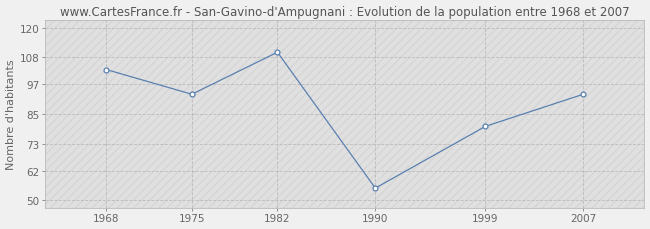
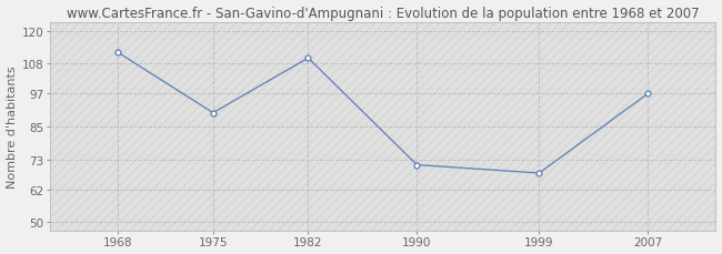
1968: 103 -> 112
1975: 93 -> 90
1990: 55 -> 71
1999: 80 -> 68
2007: 93 -> 97
